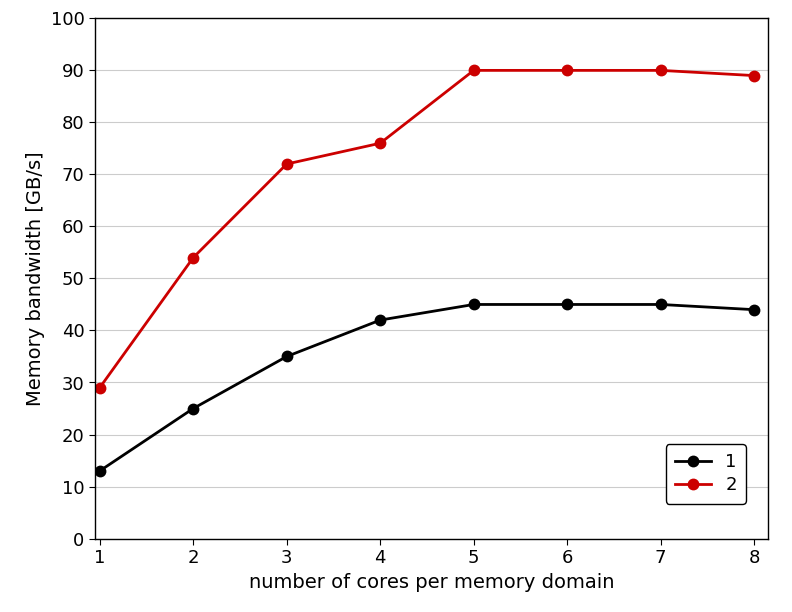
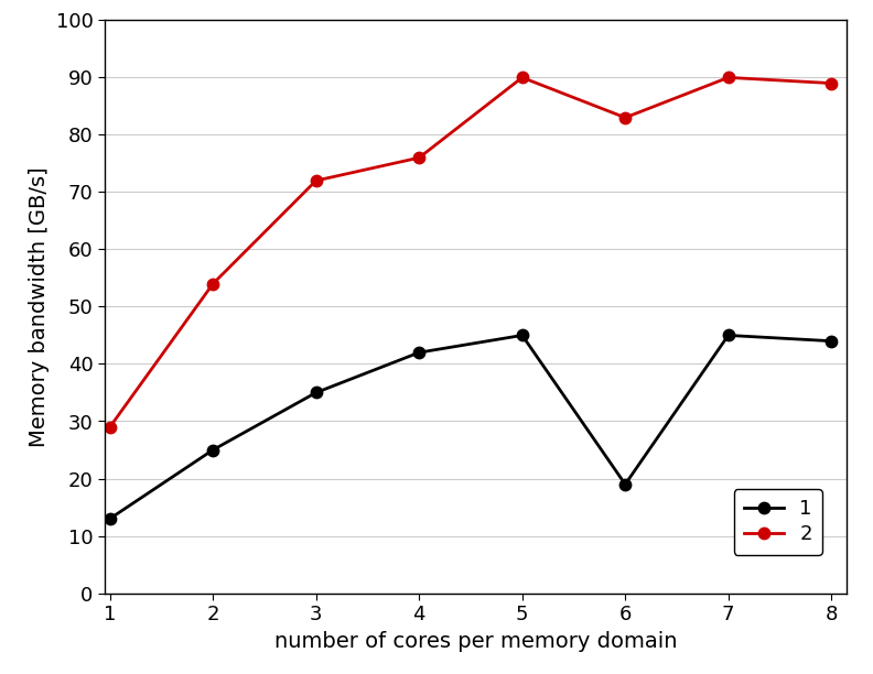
1/6: 45 -> 19
2/6: 90 -> 83
